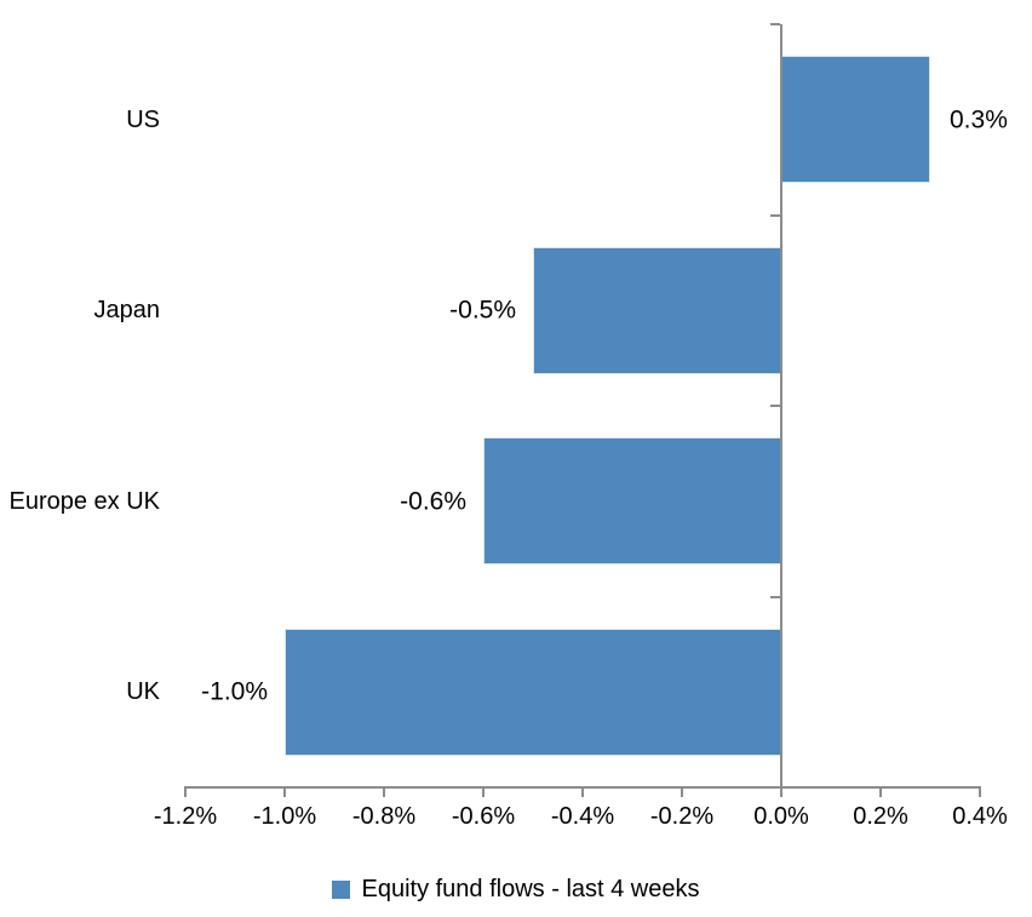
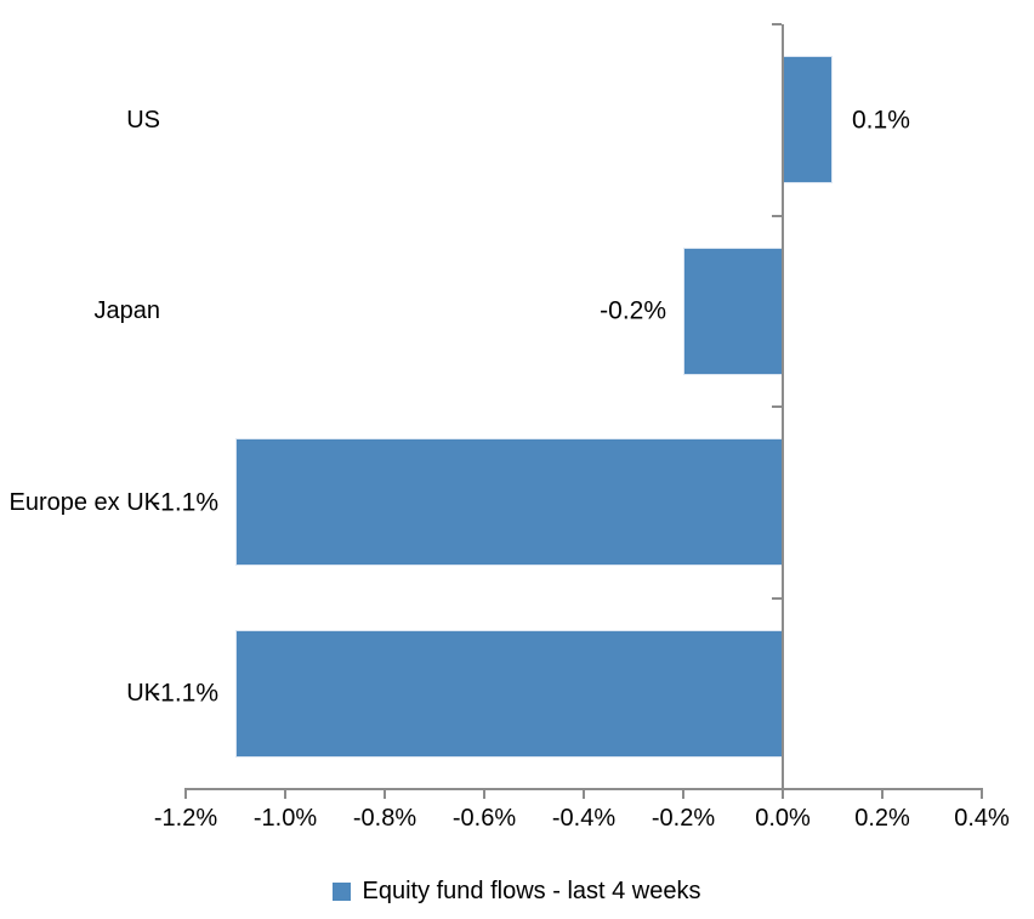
US: 0.3% -> 0.1%
Japan: -0.5% -> -0.2%
Europe ex UK: -0.6% -> -1.1%
UK: -1.0% -> -1.1%
